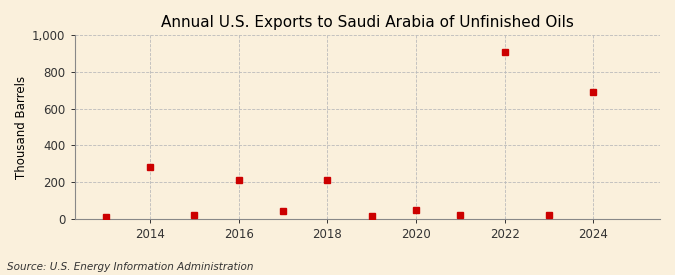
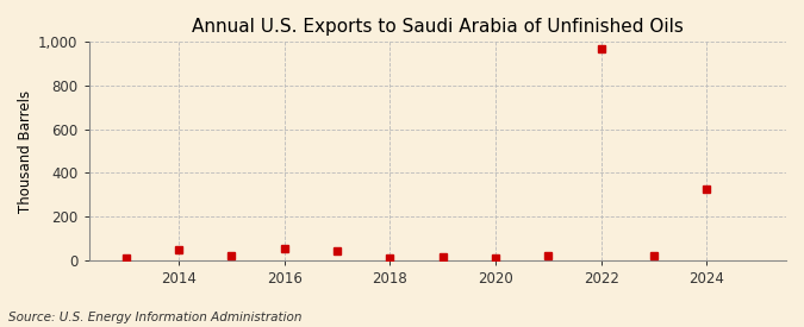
2014: 280 -> 50
2016: 210 -> 60
2018: 210 -> 10
2020: 50 -> 10
2022: 910 -> 970
2024: 690 -> 330
